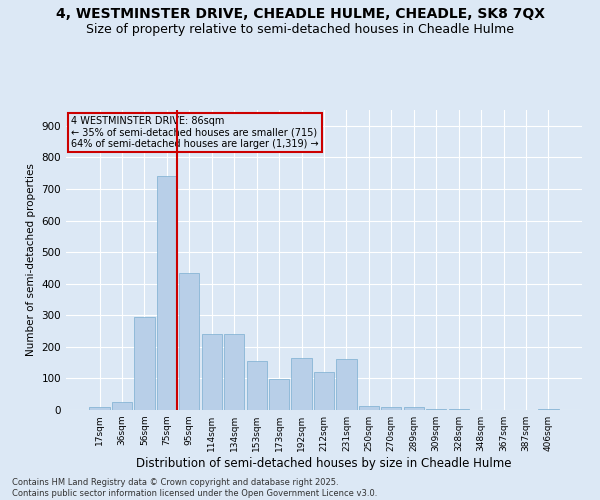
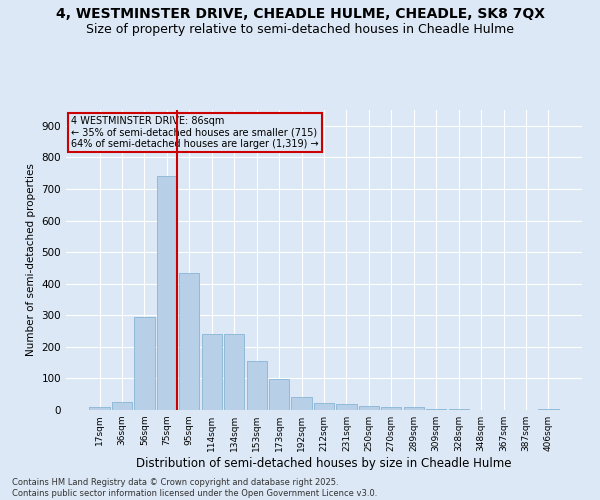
192sqm: 165 -> 40
212sqm: 120 -> 22
231sqm: 160 -> 20
